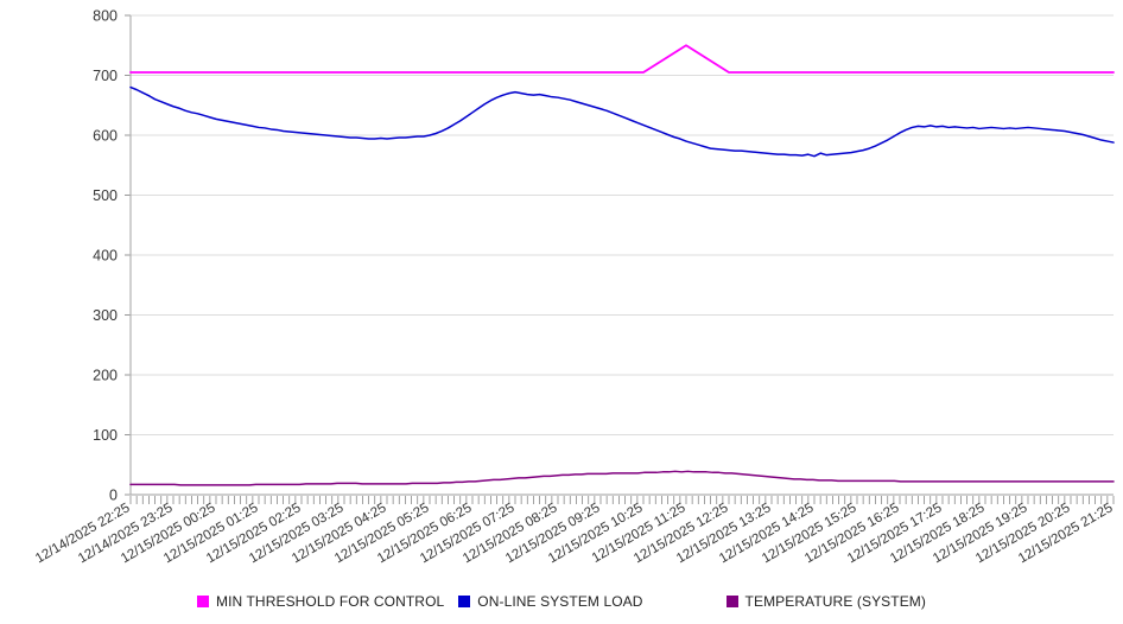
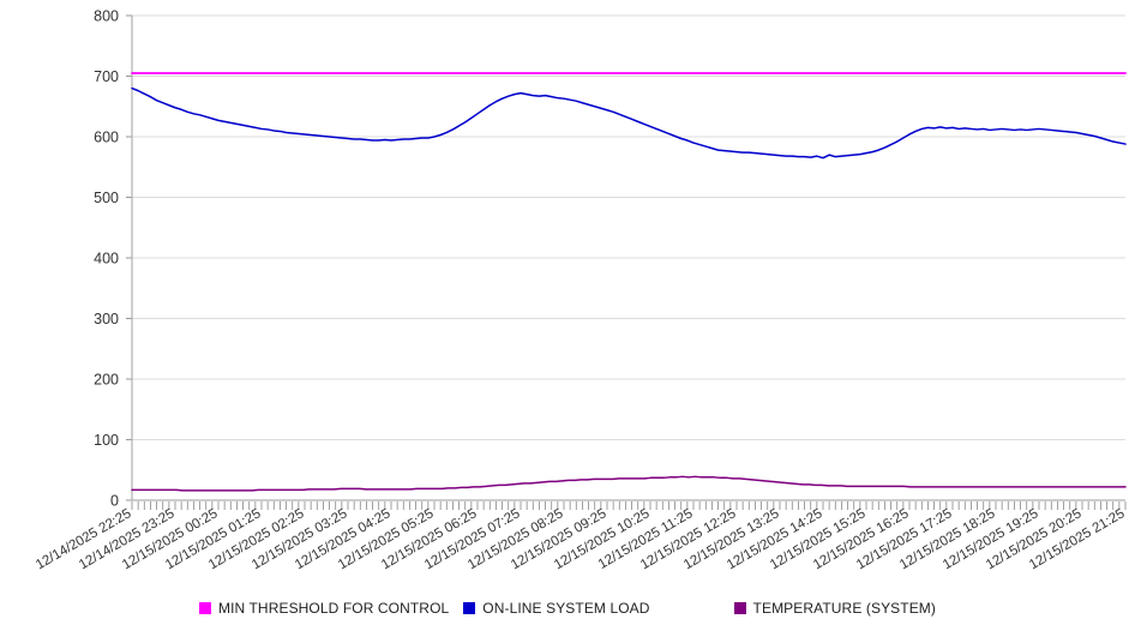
MIN THRESHOLD FOR CONTROL/12/15/2025 11:25: 750 -> 700
